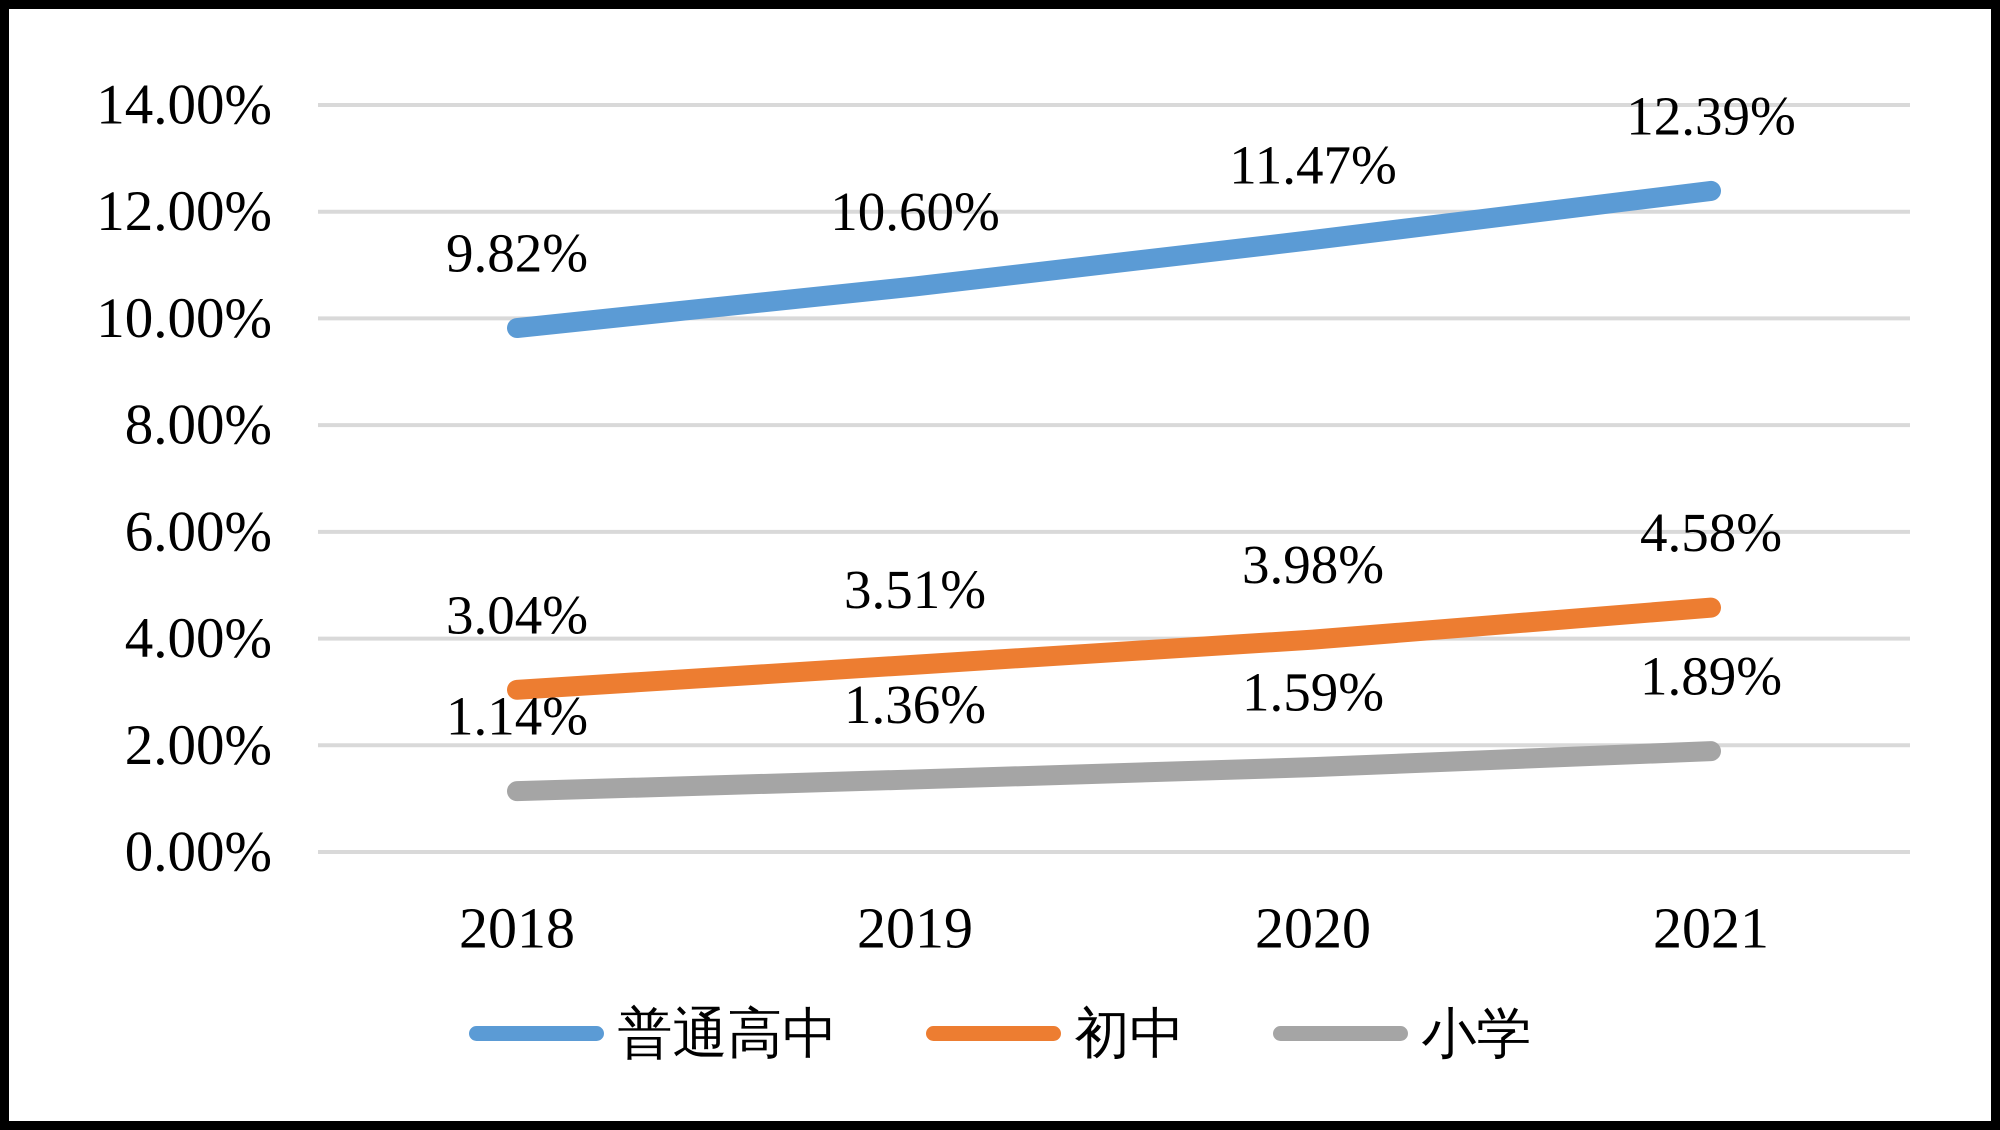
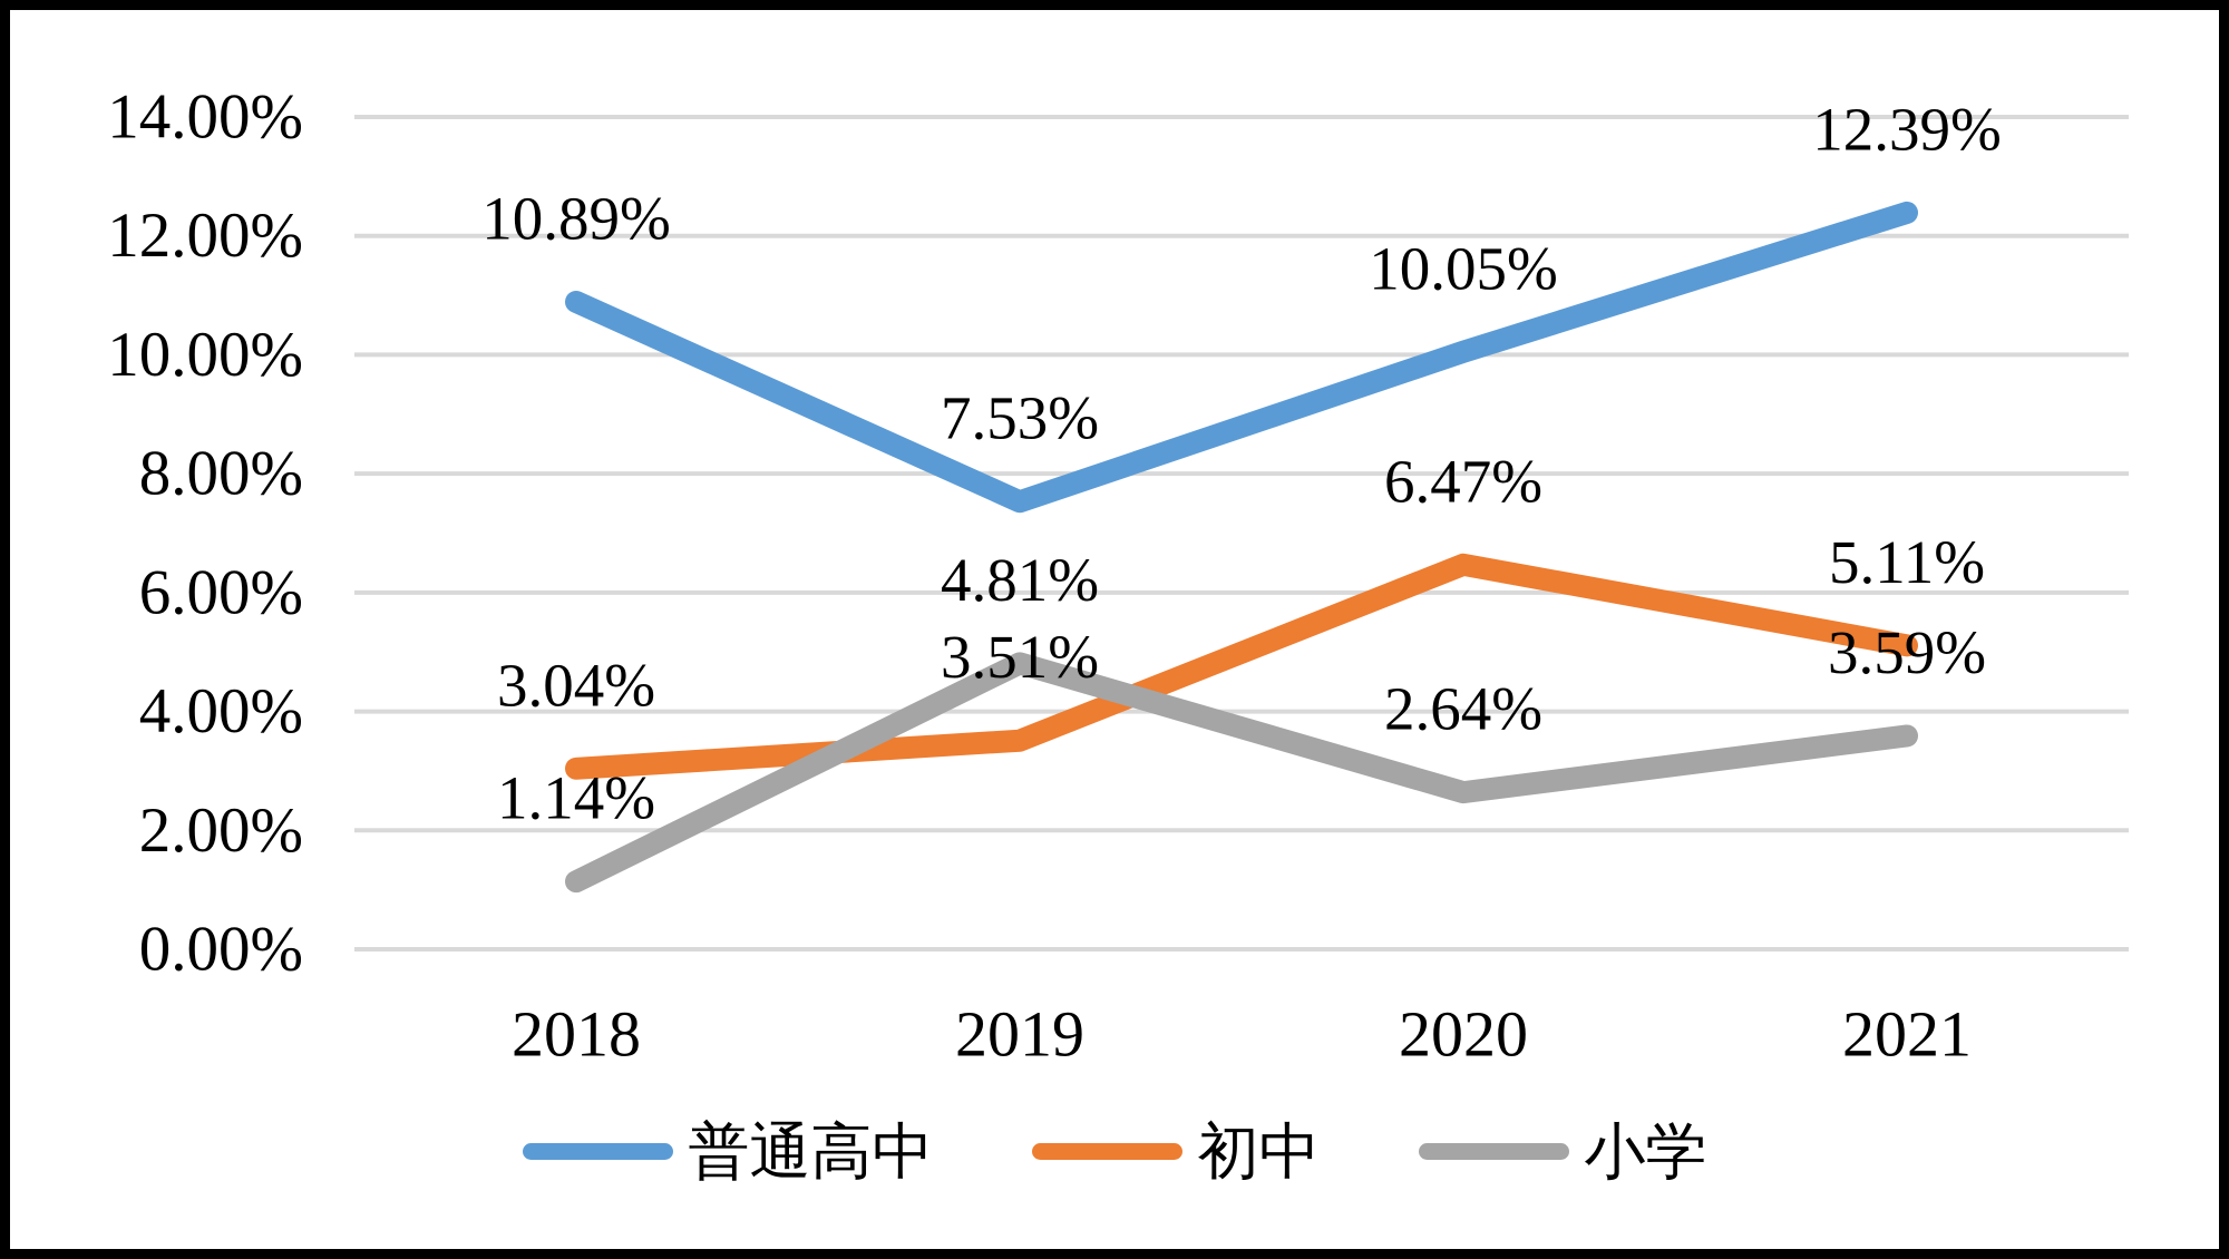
普通高中/2018: 9.82% -> 10.89%
普通高中/2019: 10.60% -> 7.53%
小学/2019: 1.36% -> 4.81%
普通高中/2020: 11.47% -> 10.05%
初中/2020: 3.98% -> 6.47%
小学/2020: 1.59% -> 2.64%
初中/2021: 4.58% -> 5.11%
小学/2021: 1.89% -> 3.59%
